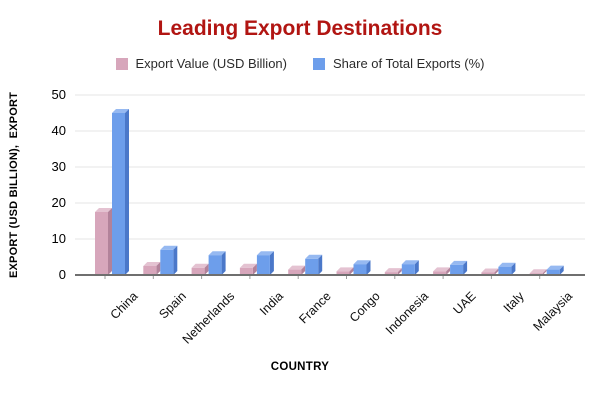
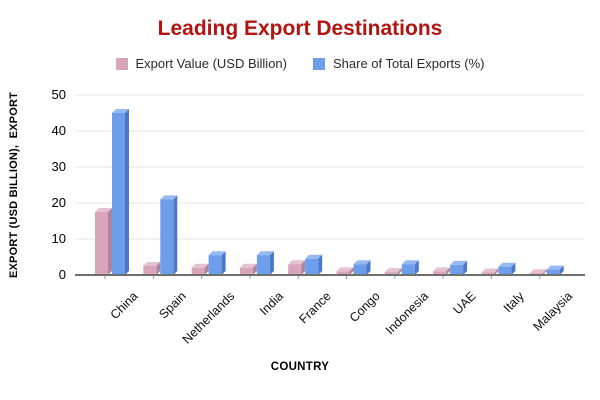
Share of Total Exports (%)/Spain: 7 -> 21
Export Value (USD Billion)/France: 2 -> 3
